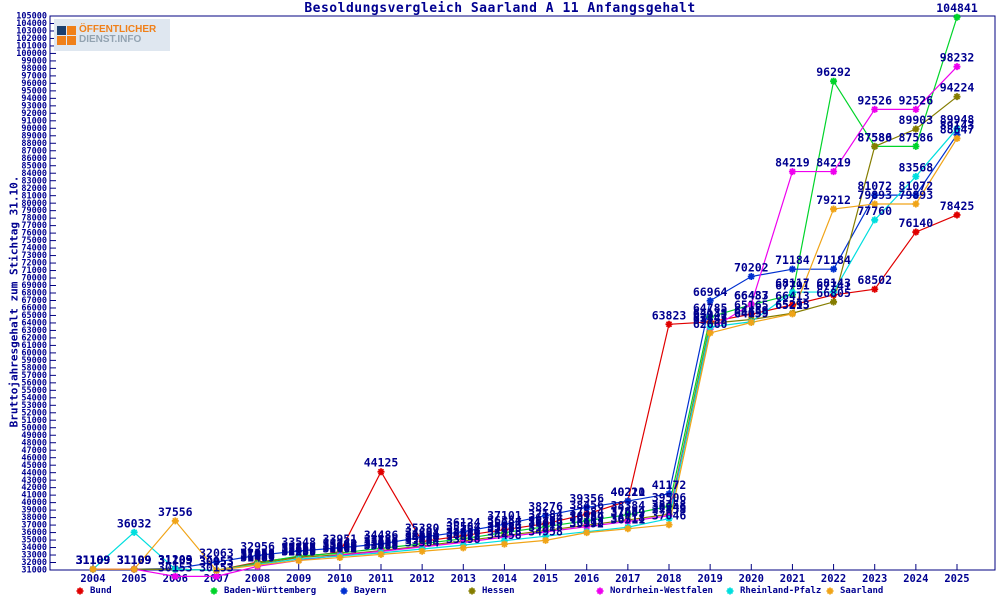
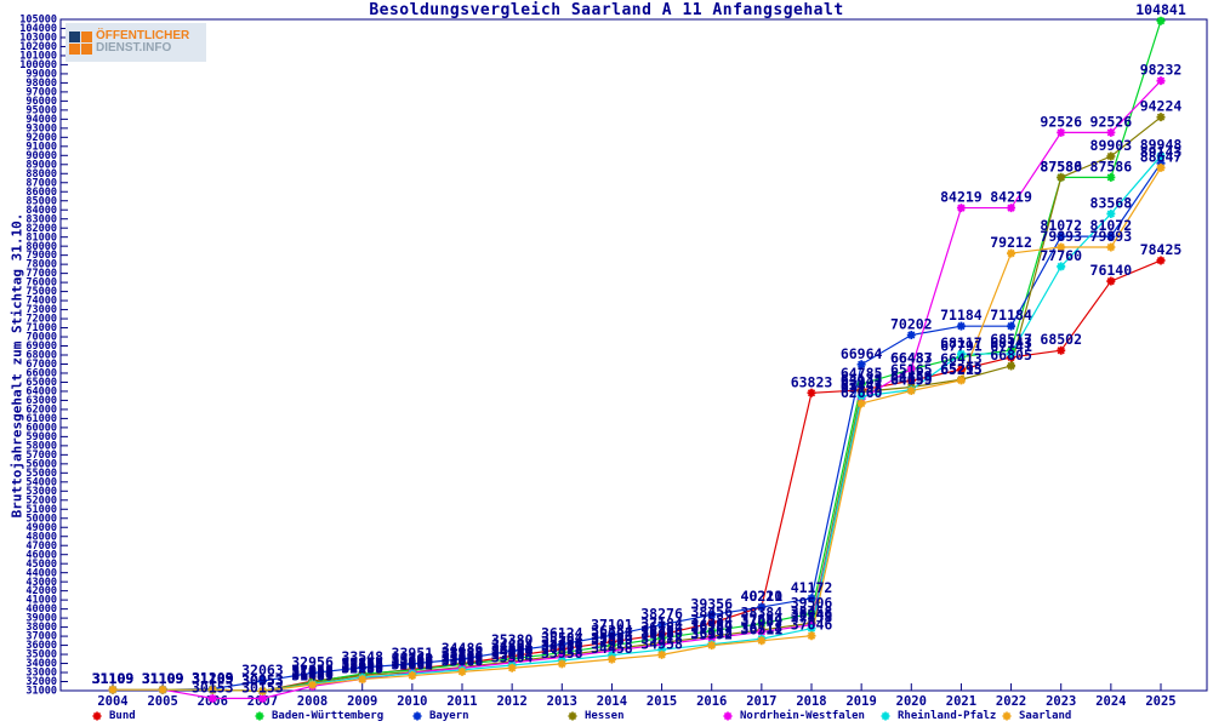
Rheinland-Pfalz/2005: 36032 -> 31109
Saarland/2006: 37556 -> 31109
Bund/2011: 44125 -> 33988
Baden-Württemberg/2022: 96292 -> 68517
